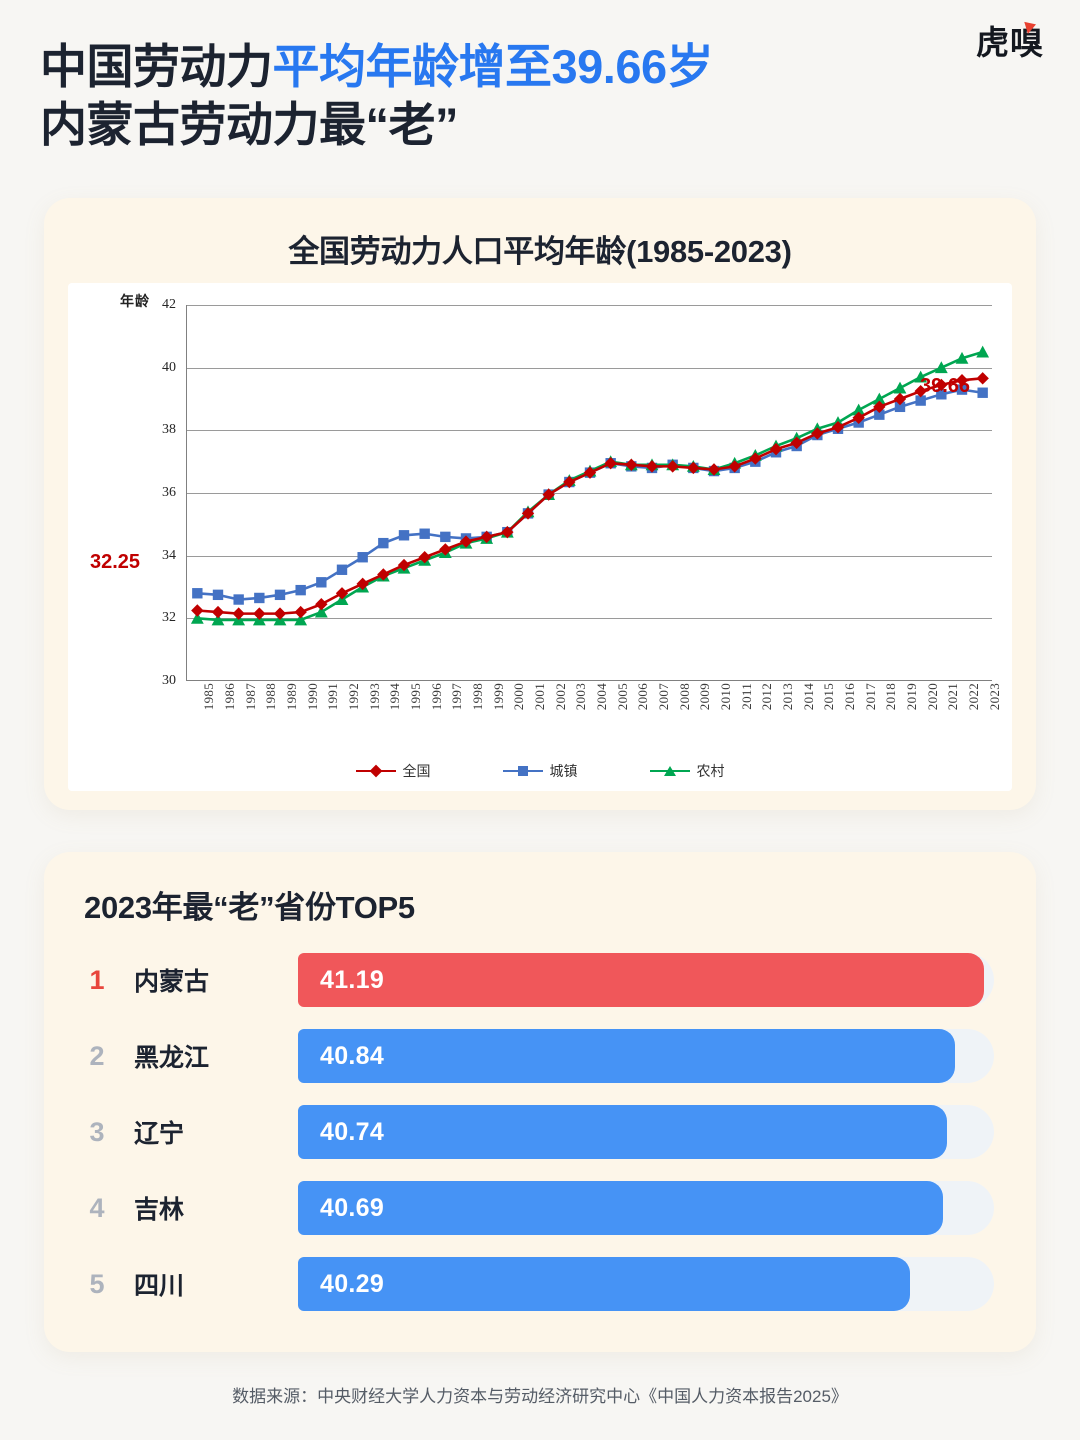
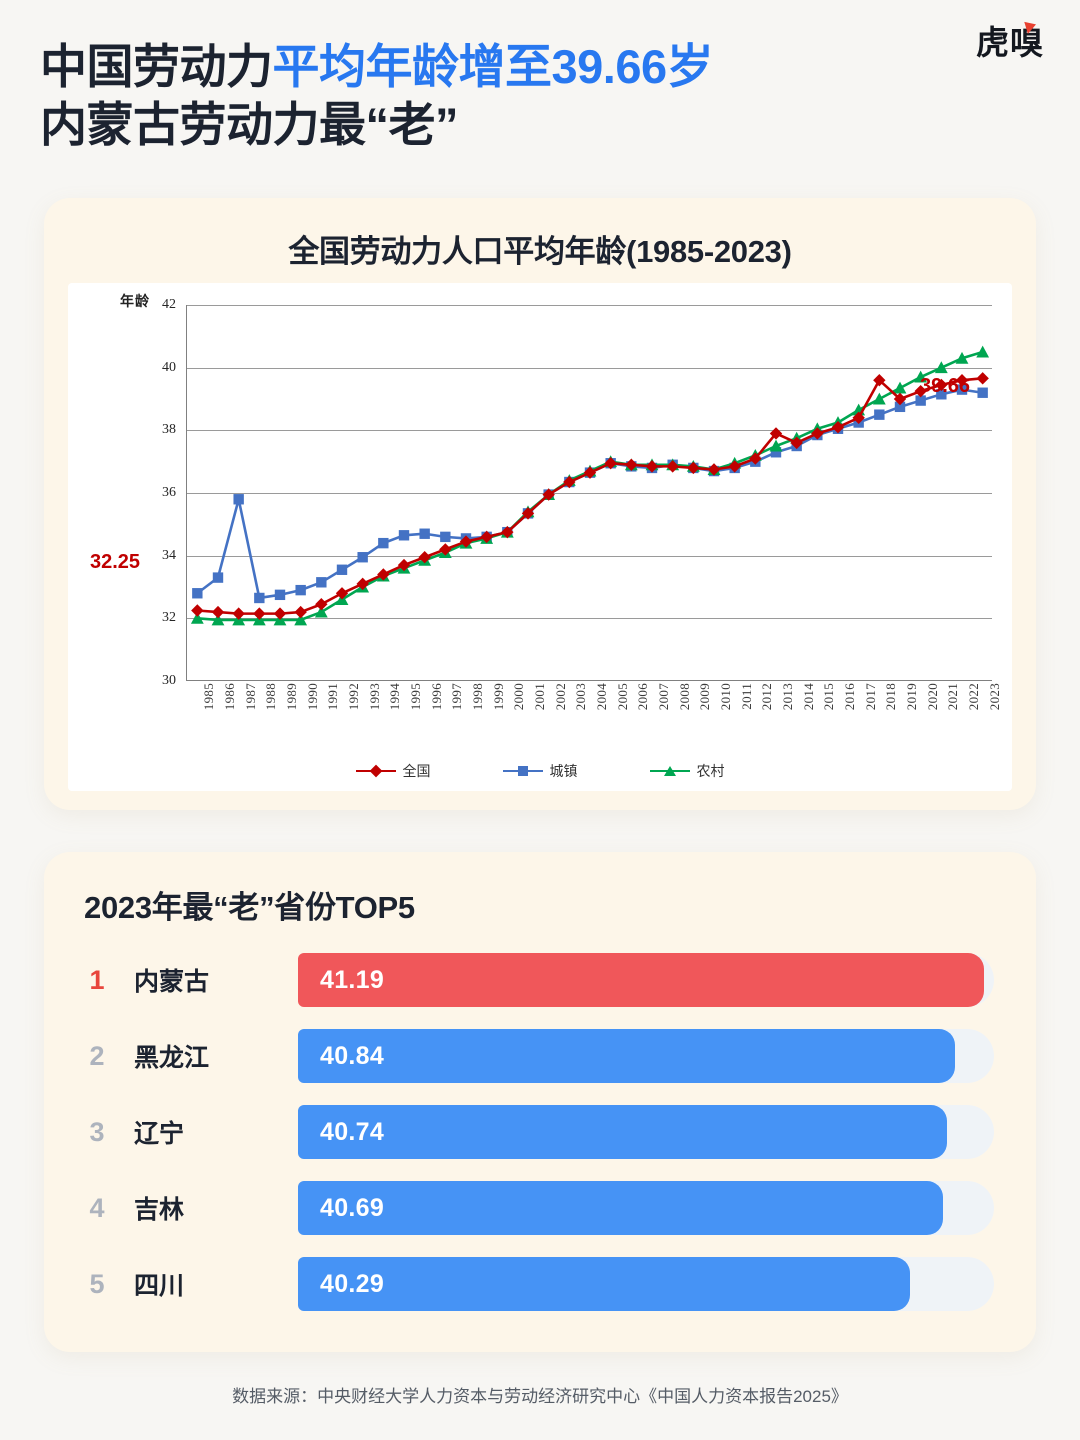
城镇/1986: 32.8 -> 33.3
城镇/1987: 32.6 -> 35.8
全国/2013: 37.4 -> 37.9
全国/2018: 38.8 -> 39.6
